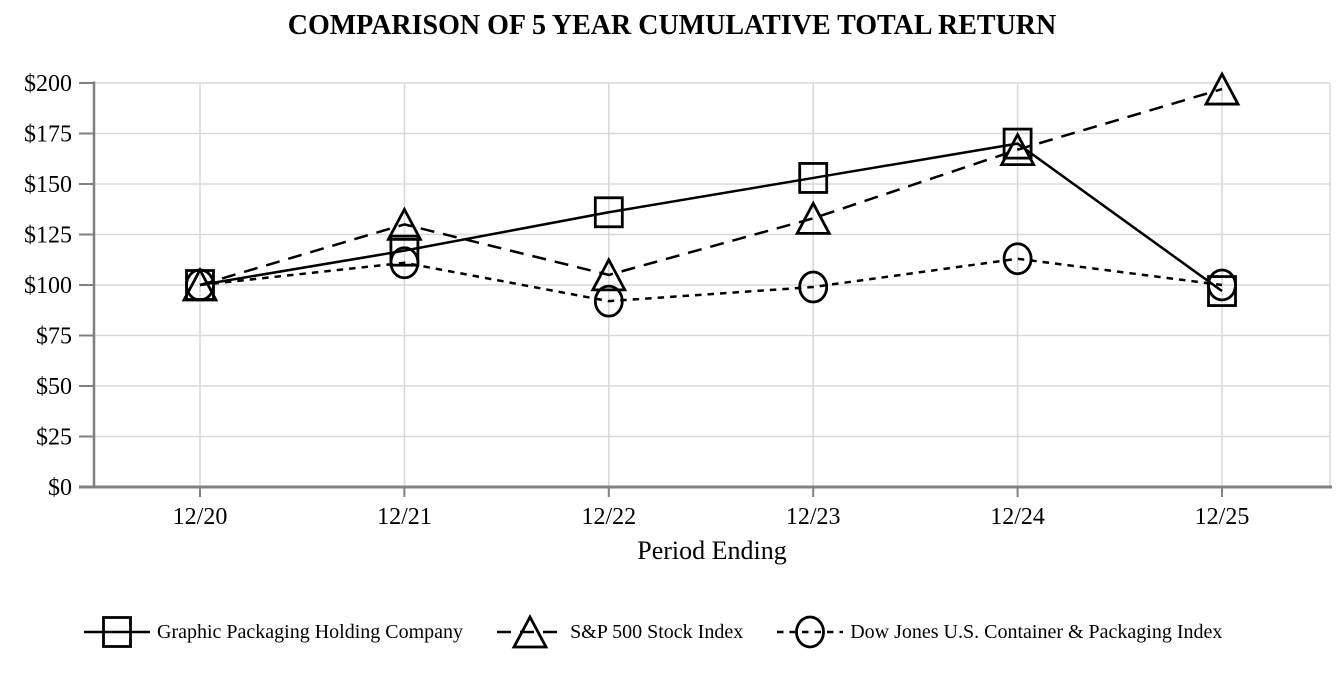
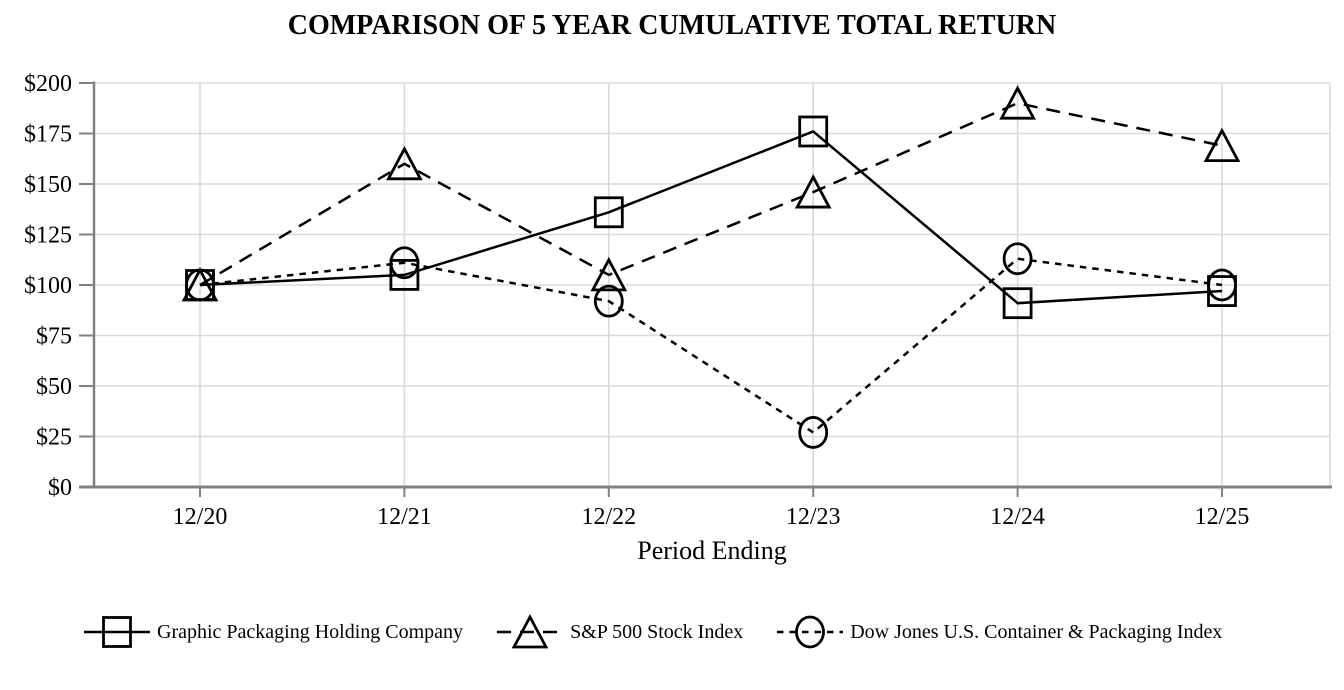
Graphic Packaging Holding Company/12/21: $117 -> $105
S&P 500 Stock Index/12/21: $130 -> $160
Graphic Packaging Holding Company/12/23: $153 -> $176
S&P 500 Stock Index/12/23: $133 -> $146
Dow Jones U.S. Container & Packaging Index/12/23: $99 -> $27
Graphic Packaging Holding Company/12/24: $170 -> $91
S&P 500 Stock Index/12/24: $167 -> $190
S&P 500 Stock Index/12/25: $197 -> $169
